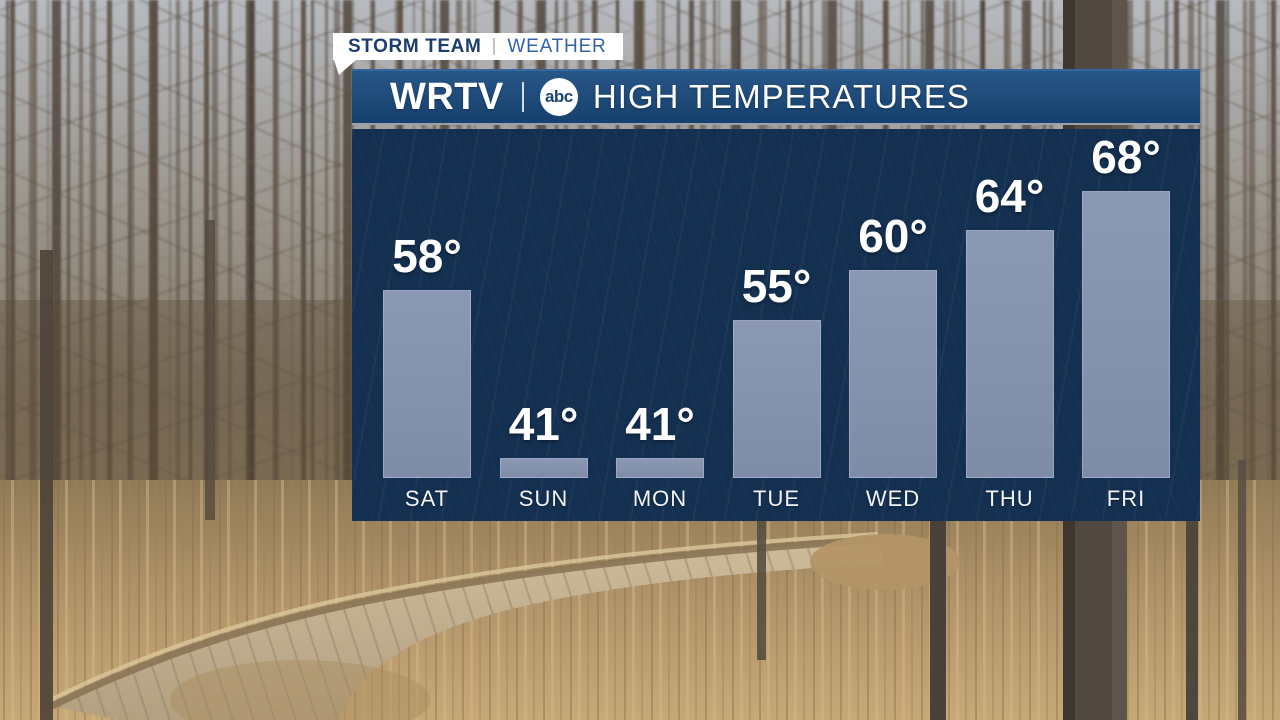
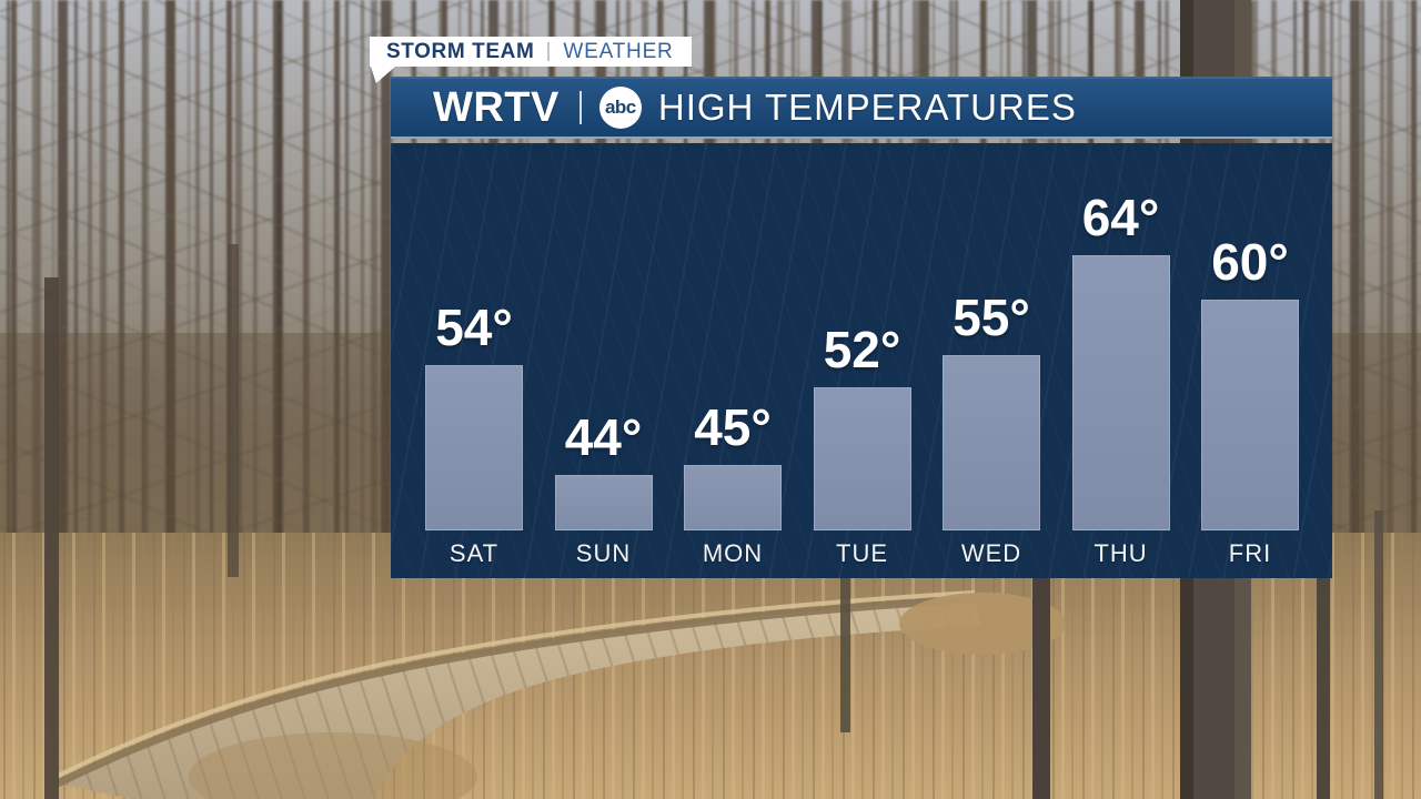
SAT: 58° -> 54°
SUN: 41° -> 44°
MON: 41° -> 45°
TUE: 55° -> 52°
WED: 60° -> 55°
FRI: 68° -> 60°
